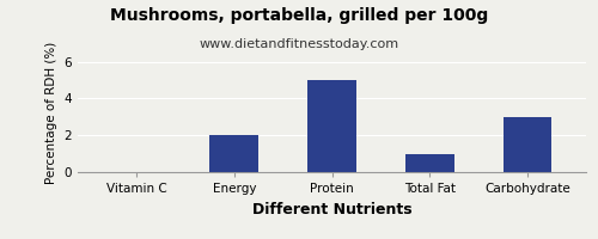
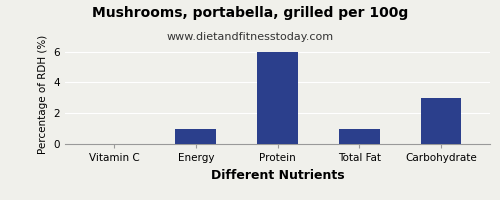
Energy: 2 -> 1
Protein: 5 -> 6
